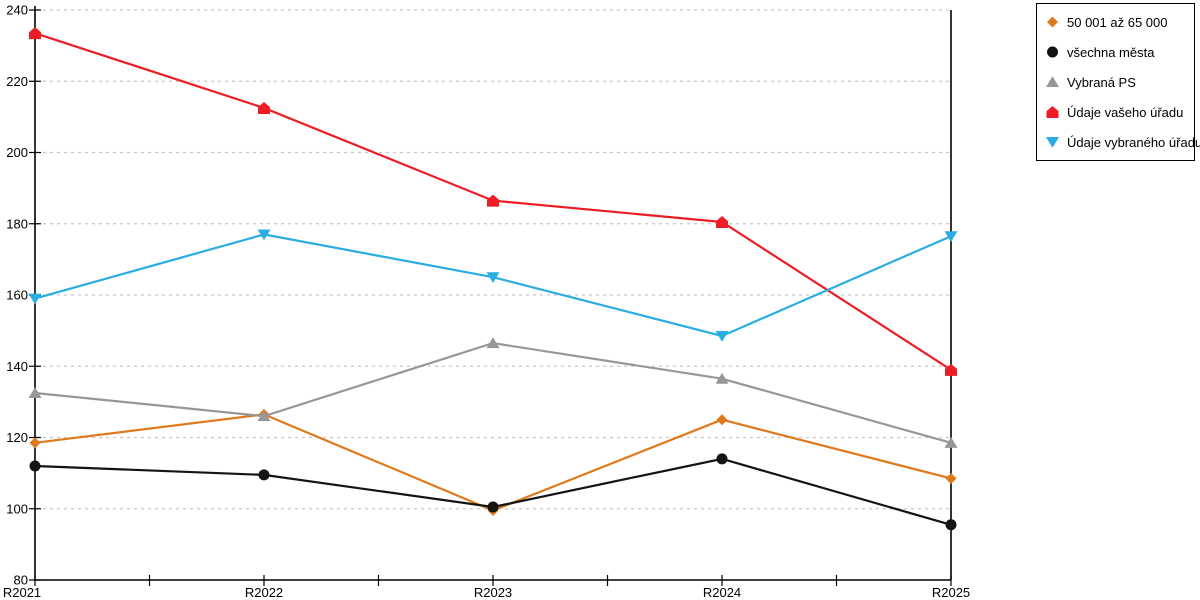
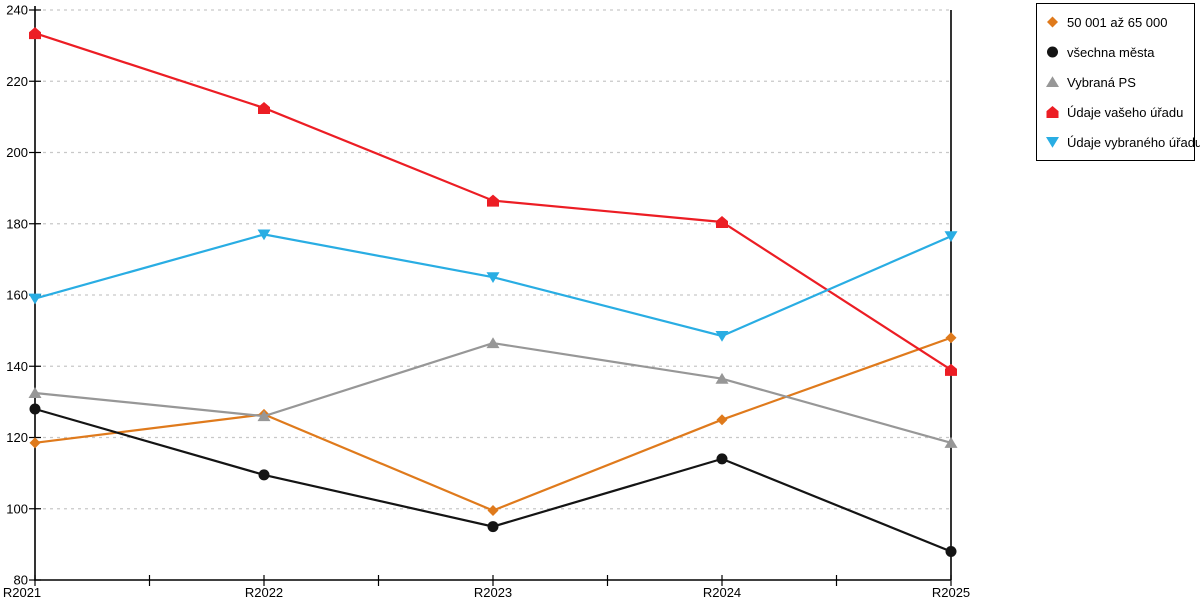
všechna města/R2021: 112 -> 128
všechna města/R2023: 100 -> 95
50 001 až 65 000/R2025: 108 -> 148
všechna města/R2025: 96 -> 88
